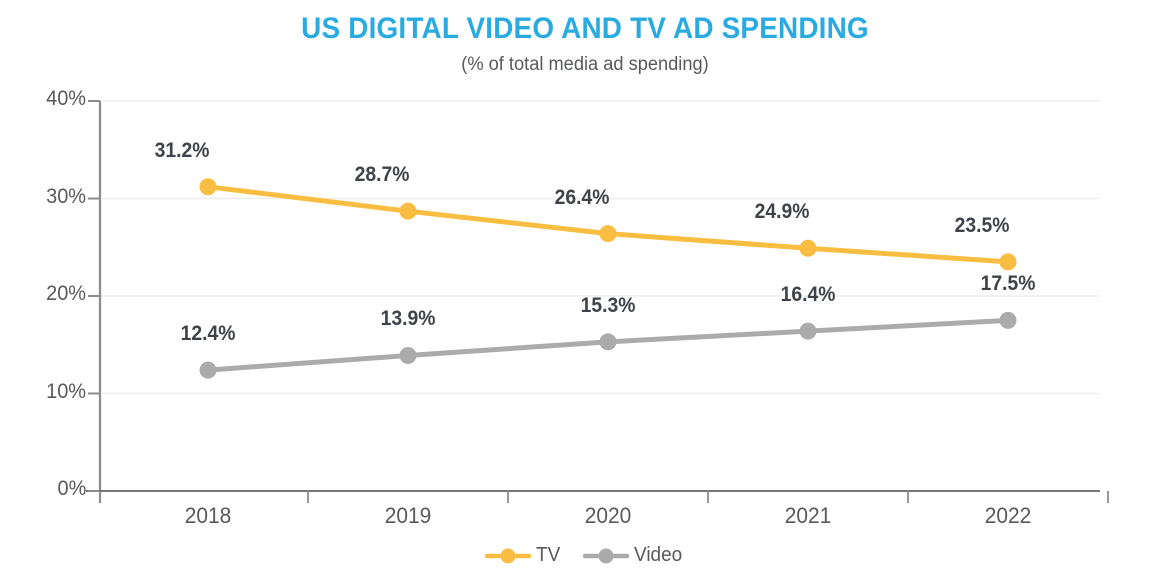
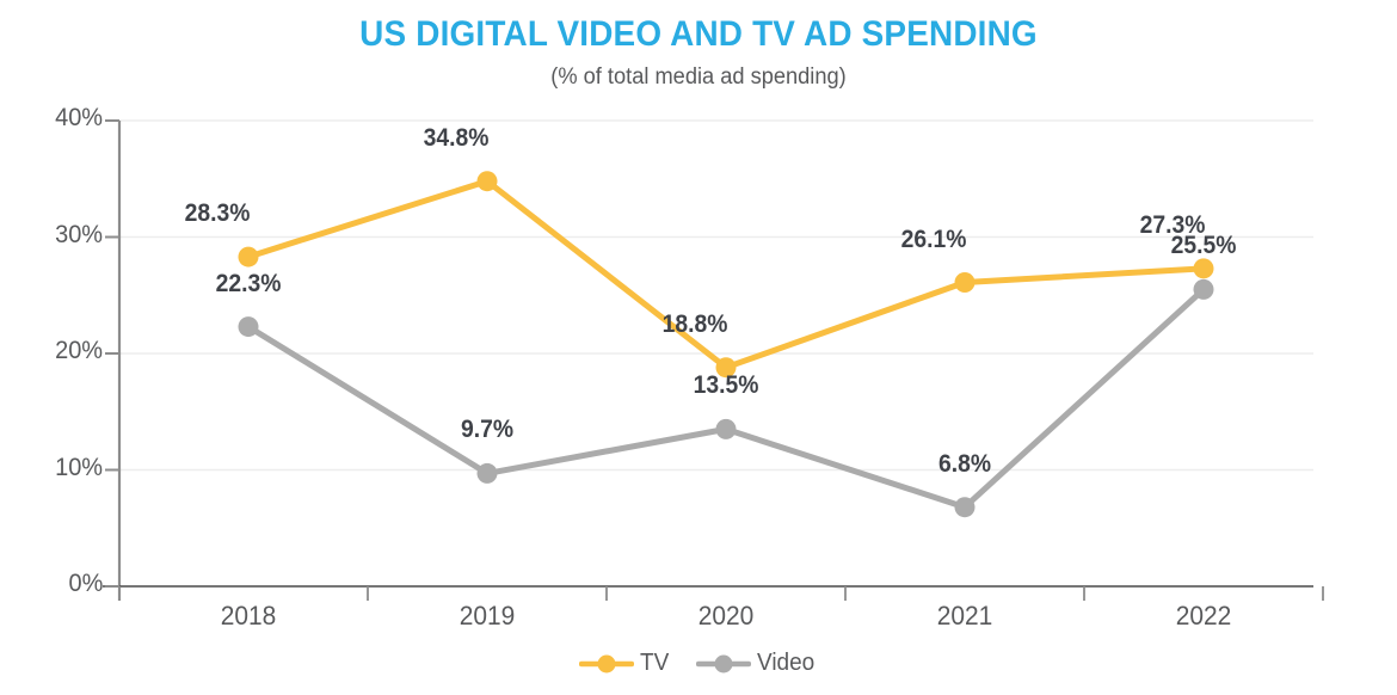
TV/2018: 31.2% -> 28.3%
Video/2018: 12.4% -> 22.3%
TV/2019: 28.7% -> 34.8%
Video/2019: 13.9% -> 9.7%
TV/2020: 26.4% -> 18.8%
Video/2020: 15.3% -> 13.5%
TV/2021: 24.9% -> 26.1%
Video/2021: 16.4% -> 6.8%
TV/2022: 23.5% -> 27.3%
Video/2022: 17.5% -> 25.5%
